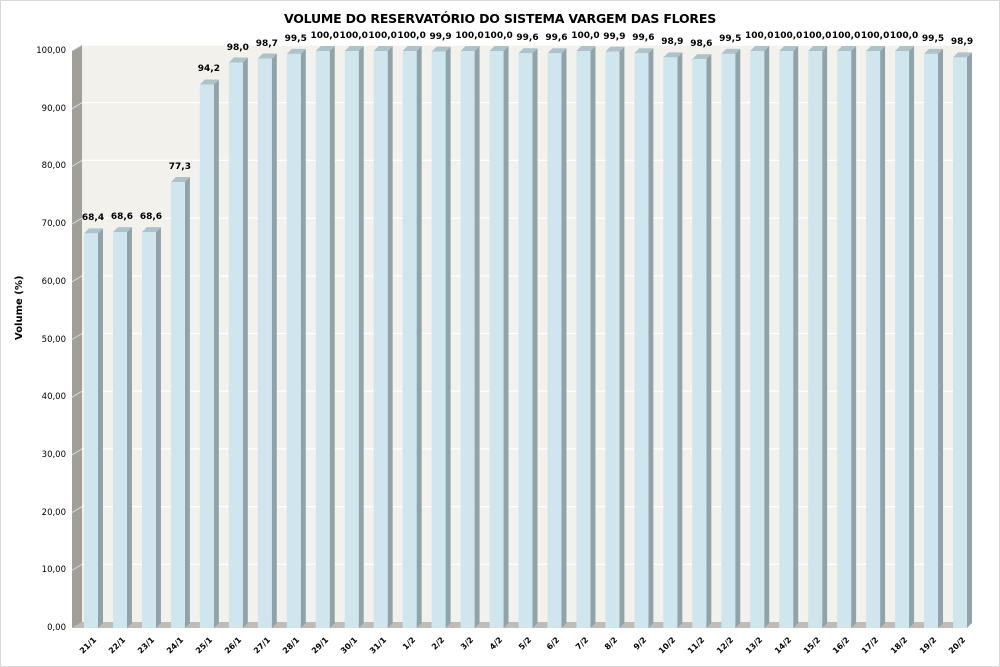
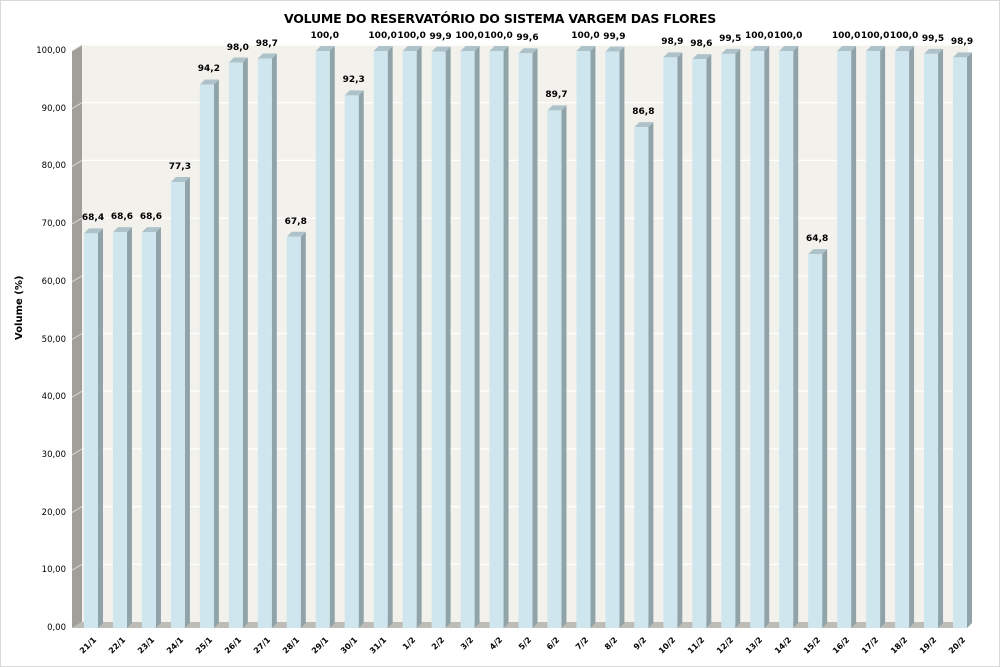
28/1: 99,5 -> 67,8
30/1: 100,0 -> 92,3
6/2: 99,6 -> 89,7
9/2: 99,6 -> 86,8
15/2: 100,0 -> 64,8
